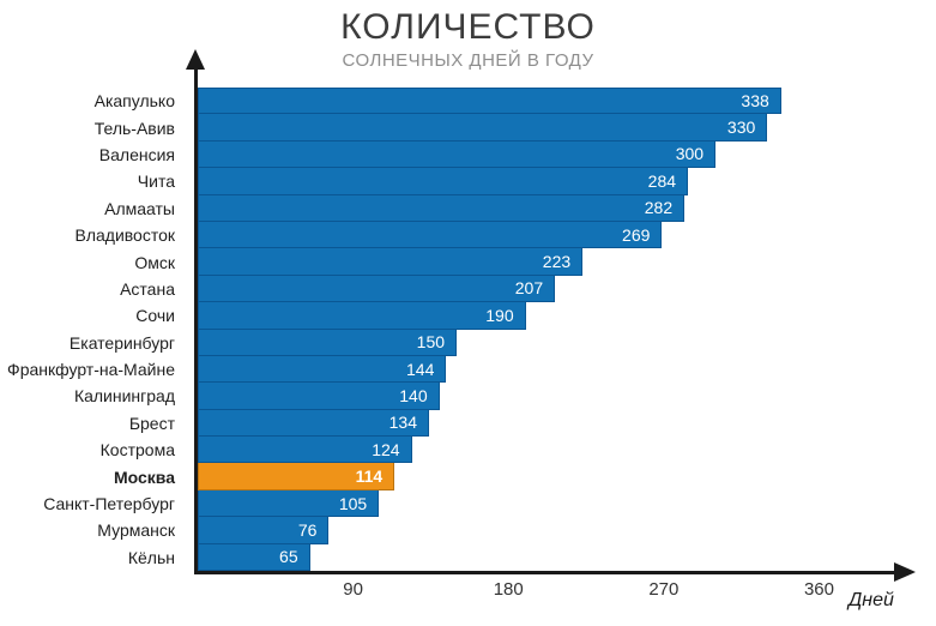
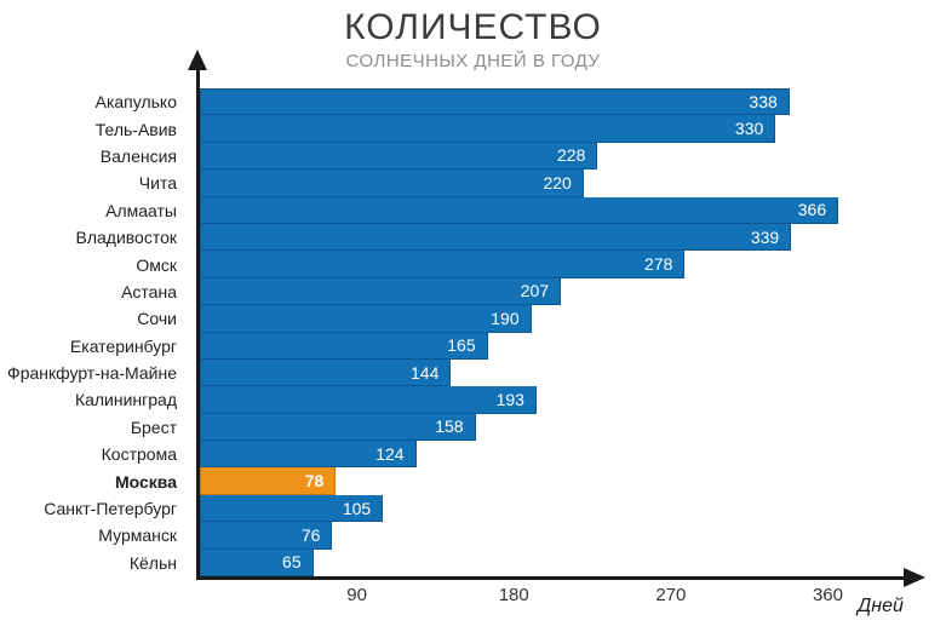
Валенсия: 300 -> 228
Чита: 284 -> 220
Алмааты: 282 -> 366
Владивосток: 269 -> 339
Омск: 223 -> 278
Екатеринбург: 150 -> 165
Калининград: 140 -> 193
Брест: 134 -> 158
Москва: 114 -> 78
